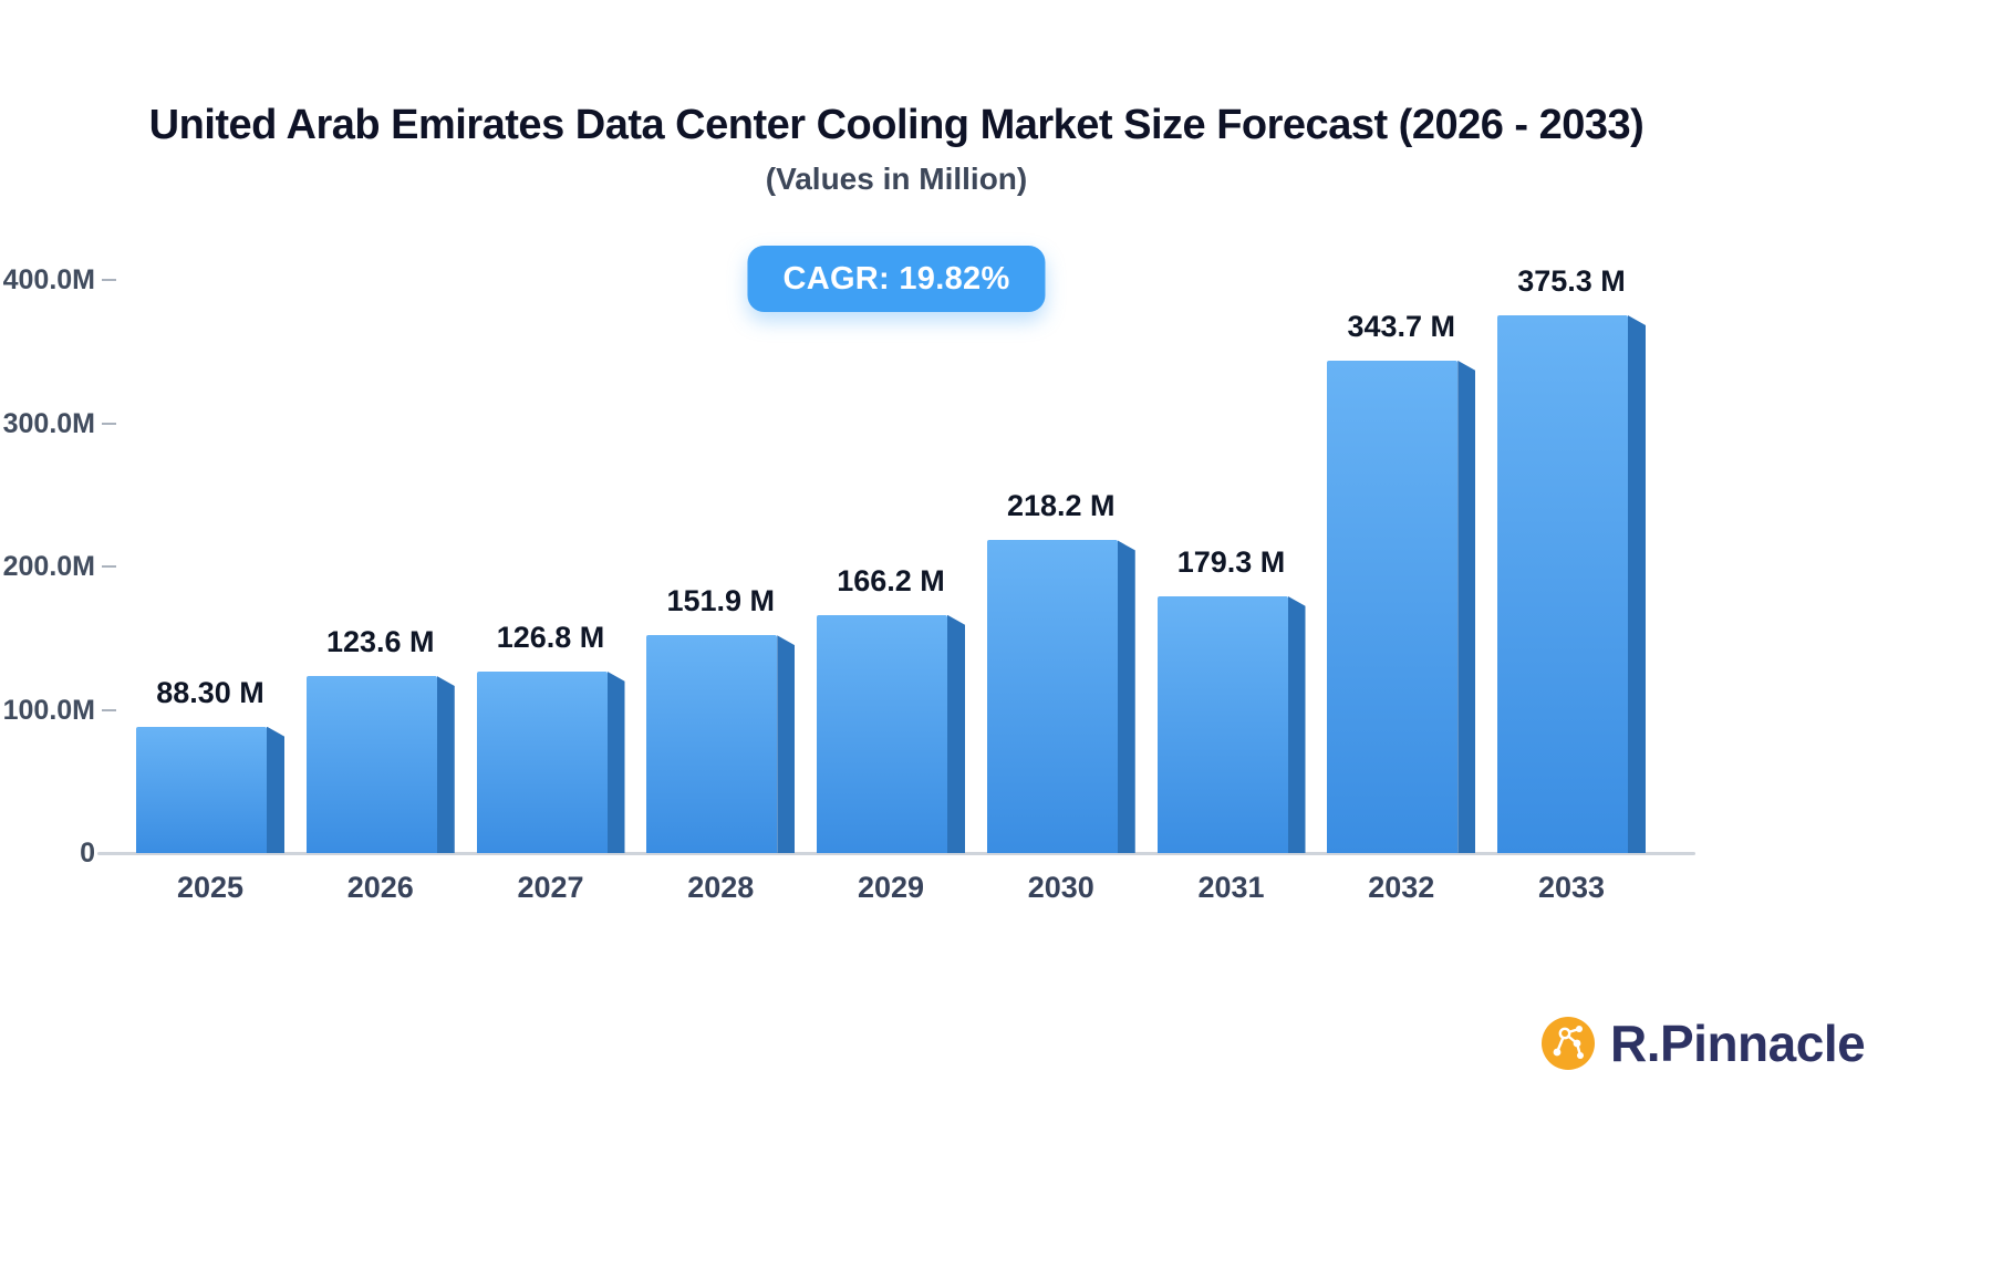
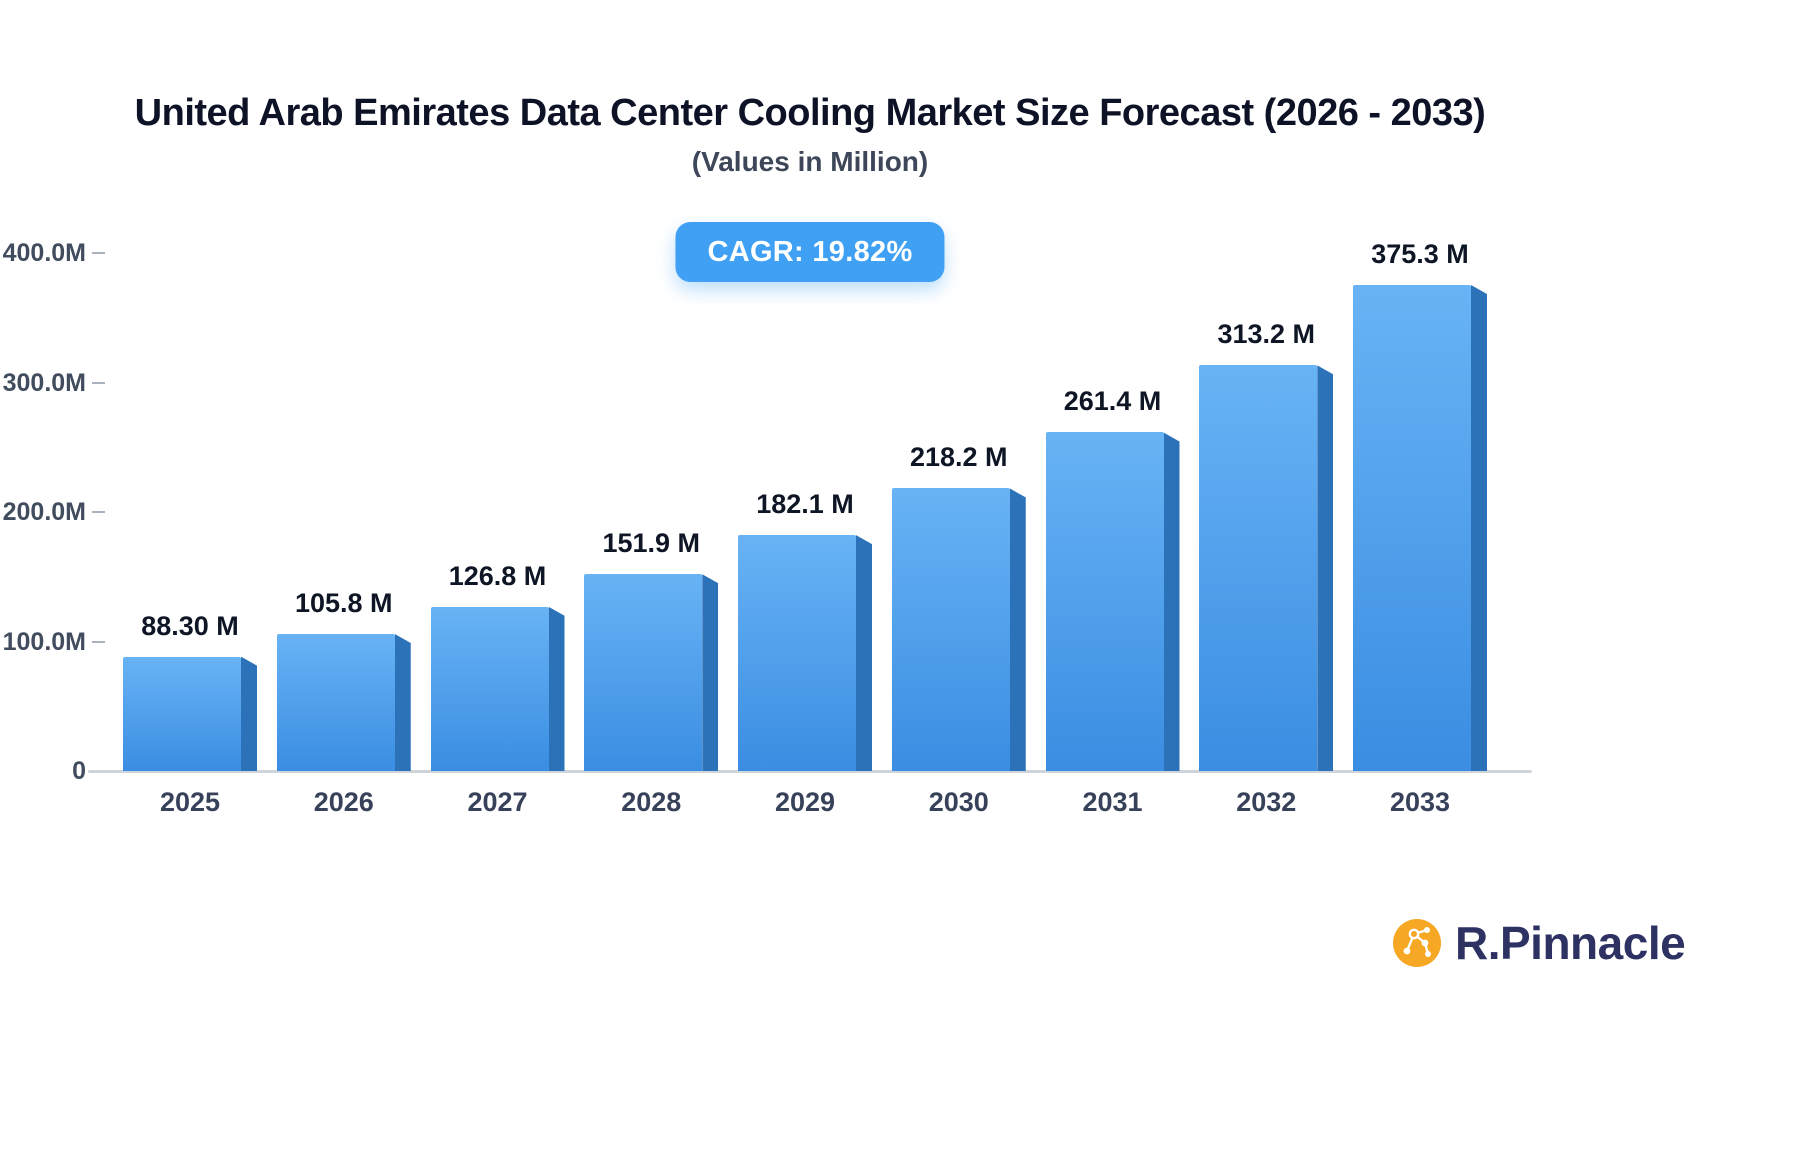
2026: 123.6 -> 105.8
2029: 166.2 -> 182.1
2031: 179.3 -> 261.4
2032: 343.7 -> 313.2
